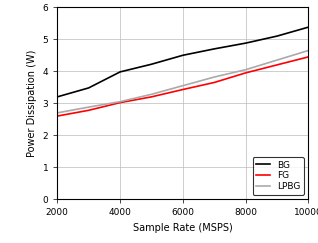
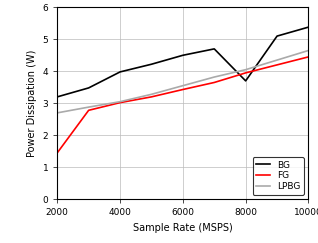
FG/2000: 2.60 -> 1.45
BG/8000: 4.88 -> 3.70
